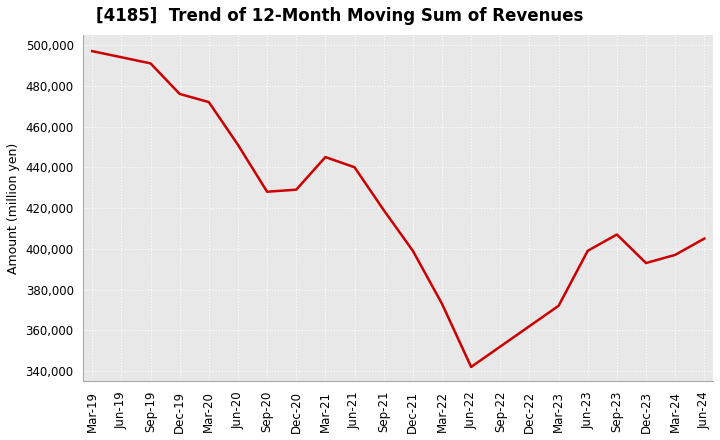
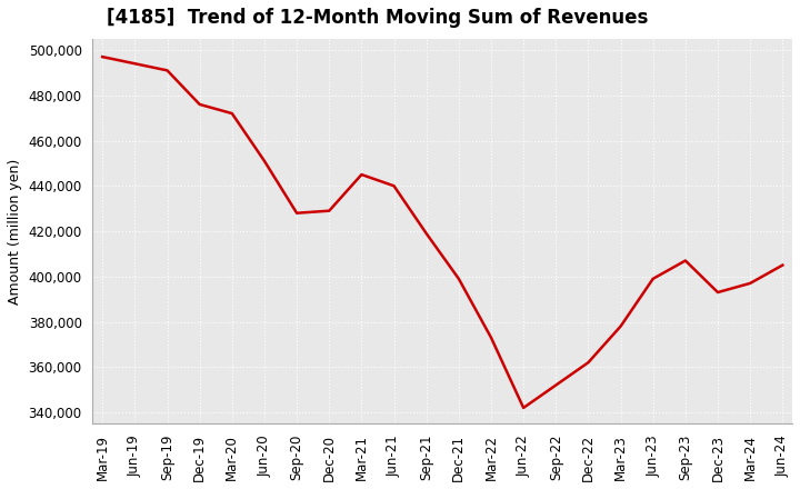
Mar-23: 372,000 -> 378,000
